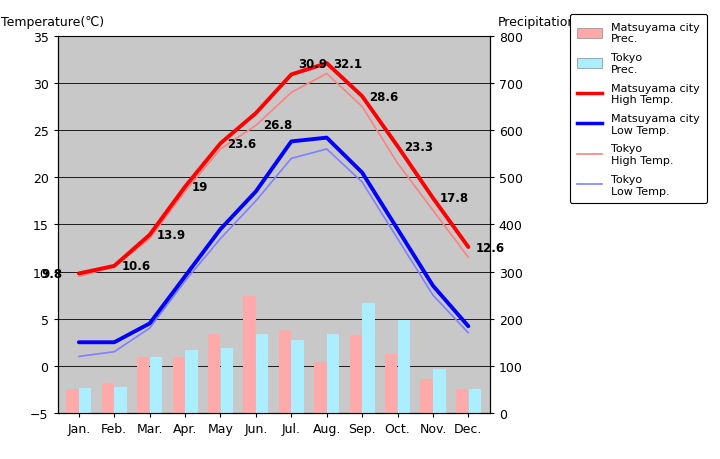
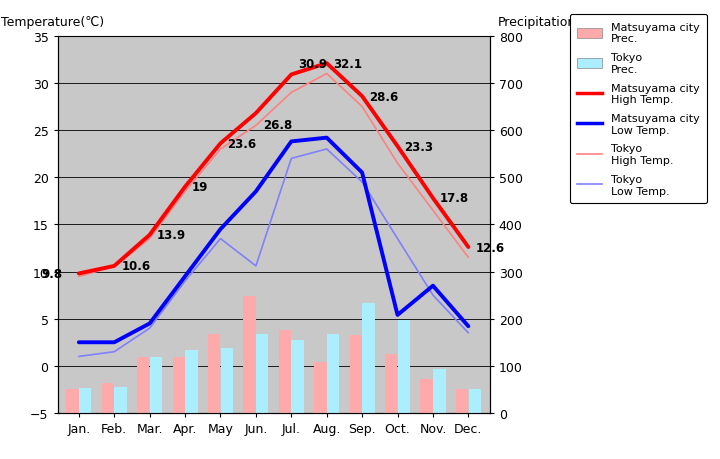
Tokyo Low Temp./Jun.: 17.5 -> 10.6
Matsuyama city Low Temp./Oct.: 14.5 -> 5.4
